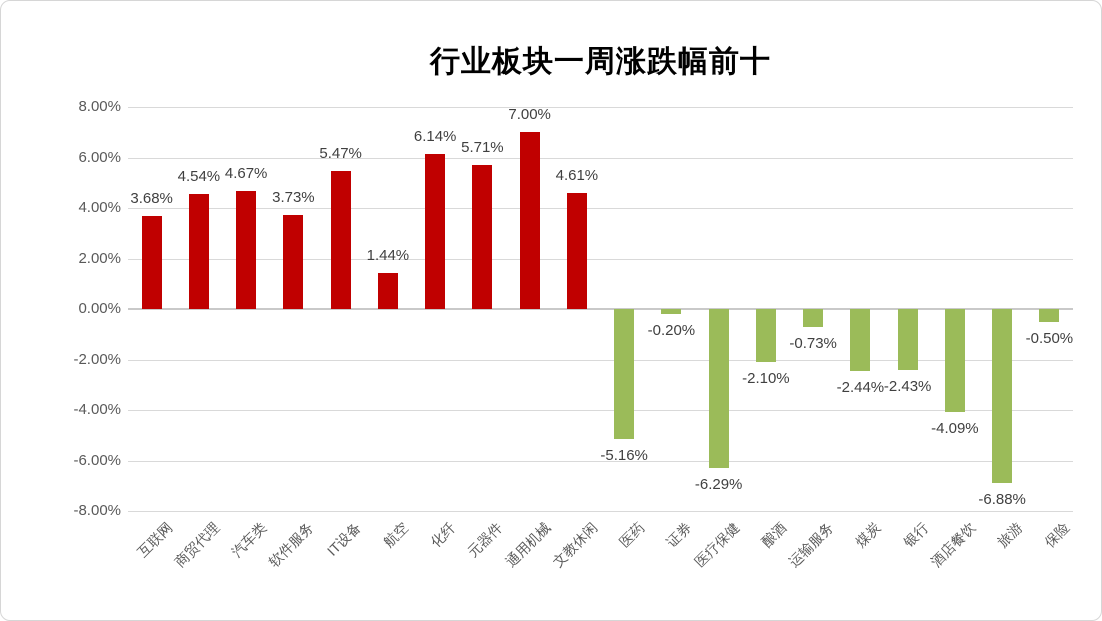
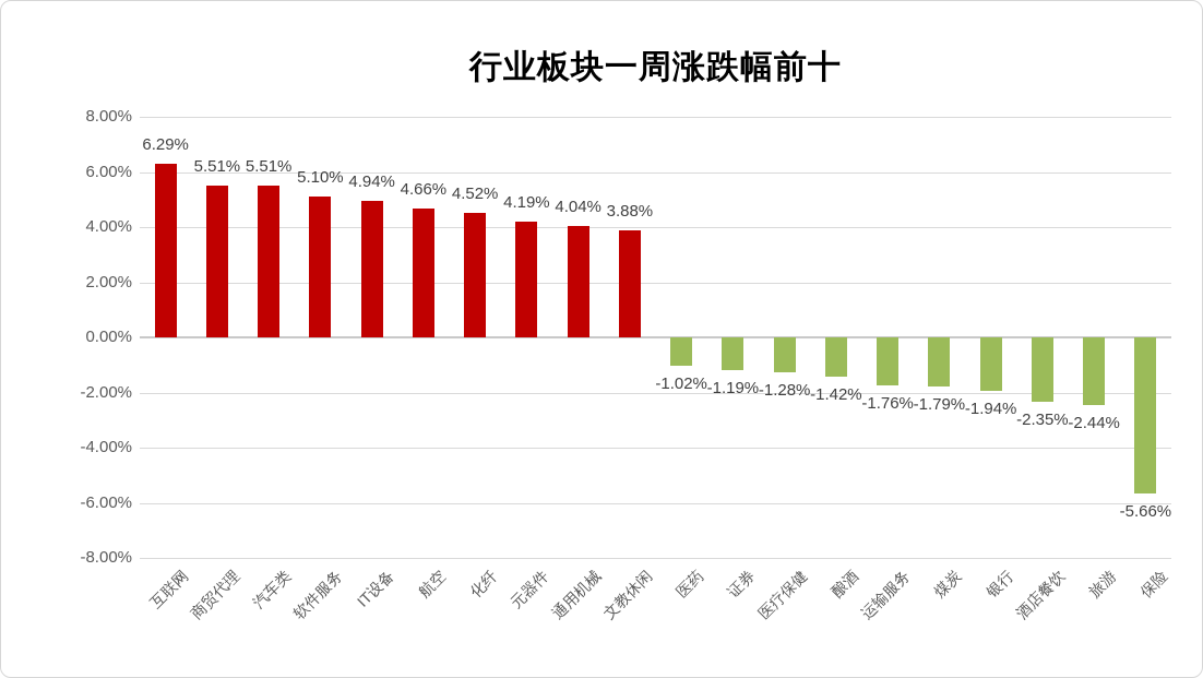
互联网: 3.68% -> 6.29%
商贸代理: 4.54% -> 5.51%
汽车类: 4.67% -> 5.51%
软件服务: 3.73% -> 5.10%
IT设备: 5.47% -> 4.94%
航空: 1.44% -> 4.66%
化纤: 6.14% -> 4.52%
元器件: 5.71% -> 4.19%
通用机械: 7.00% -> 4.04%
文教休闲: 4.61% -> 3.88%
医药: -5.16% -> -1.02%
证券: -0.20% -> -1.19%
医疗保健: -6.29% -> -1.28%
酿酒: -2.10% -> -1.42%
运输服务: -0.73% -> -1.76%
煤炭: -2.44% -> -1.79%
银行: -2.43% -> -1.94%
酒店餐饮: -4.09% -> -2.35%
旅游: -6.88% -> -2.44%
保险: -0.50% -> -5.66%
